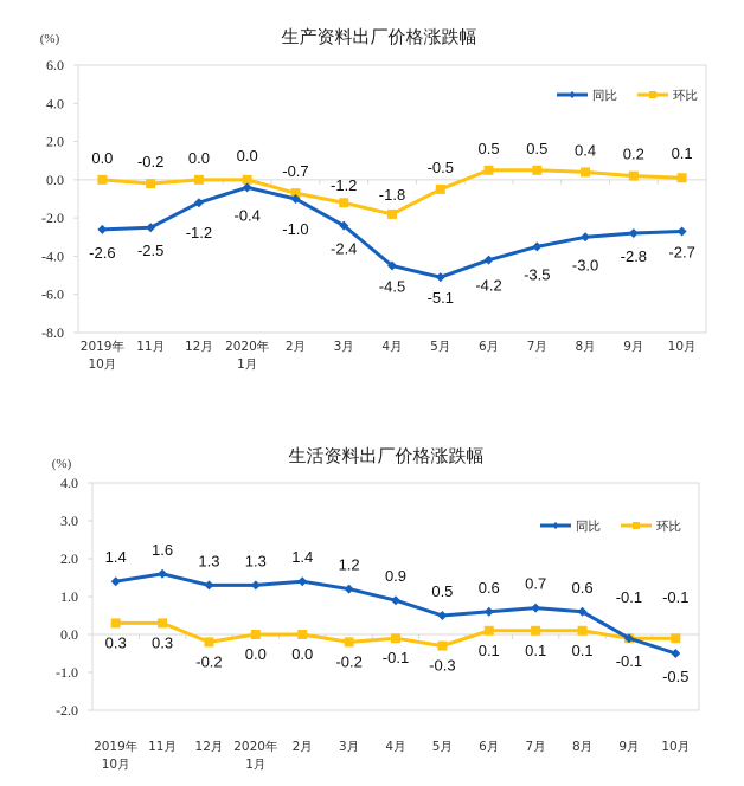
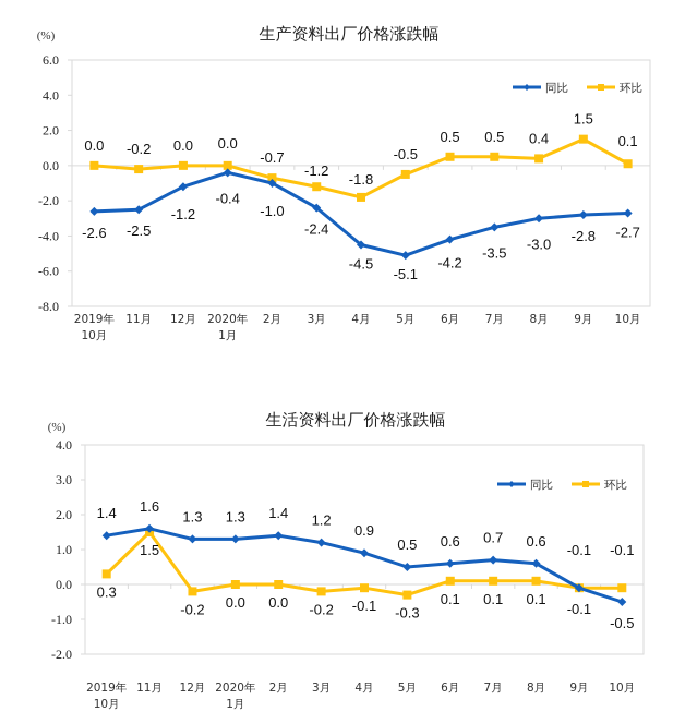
生产资料出厂价格涨跌幅/环比/9月: 0.2 -> 1.5
生活资料出厂价格涨跌幅/环比/11月: 0.3 -> 1.5
